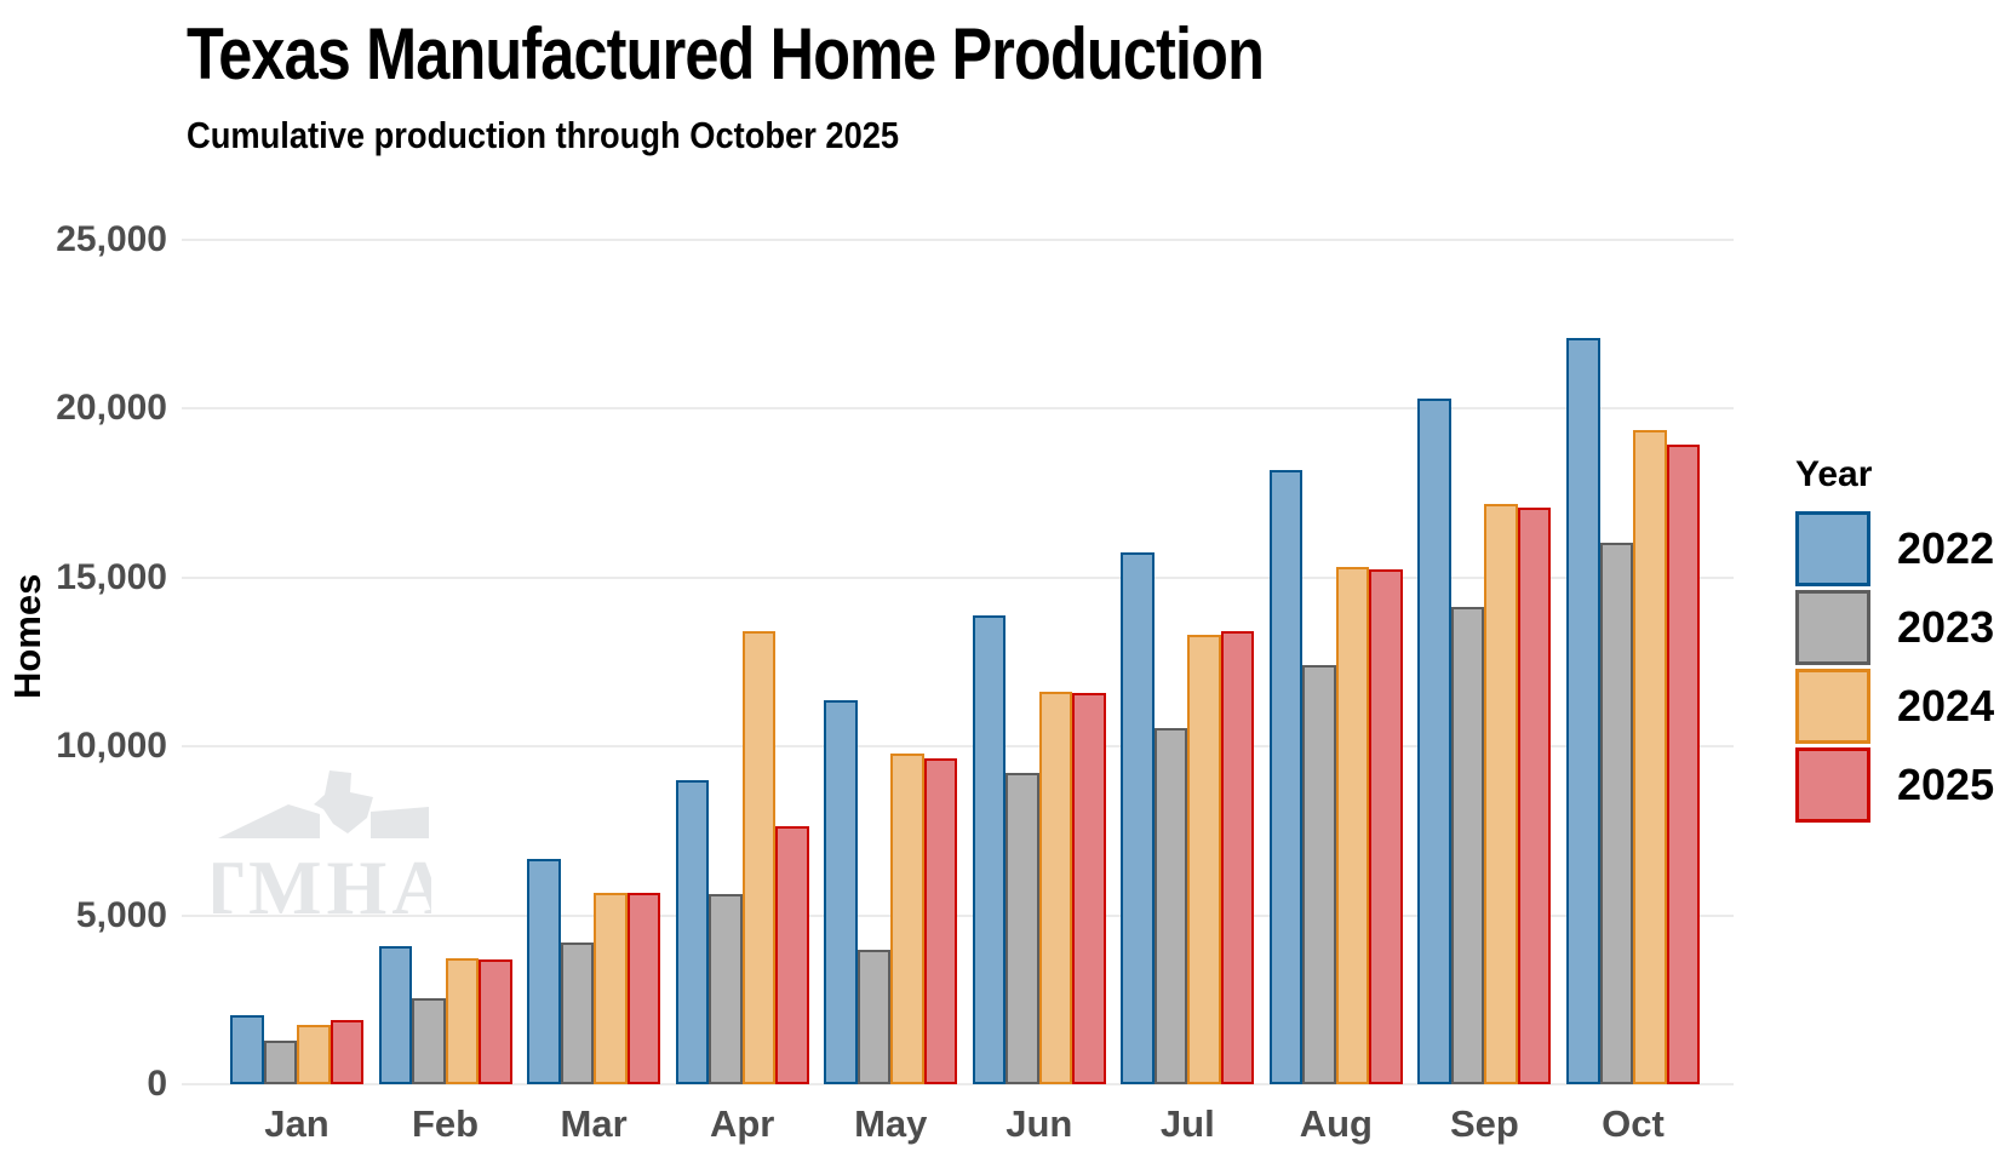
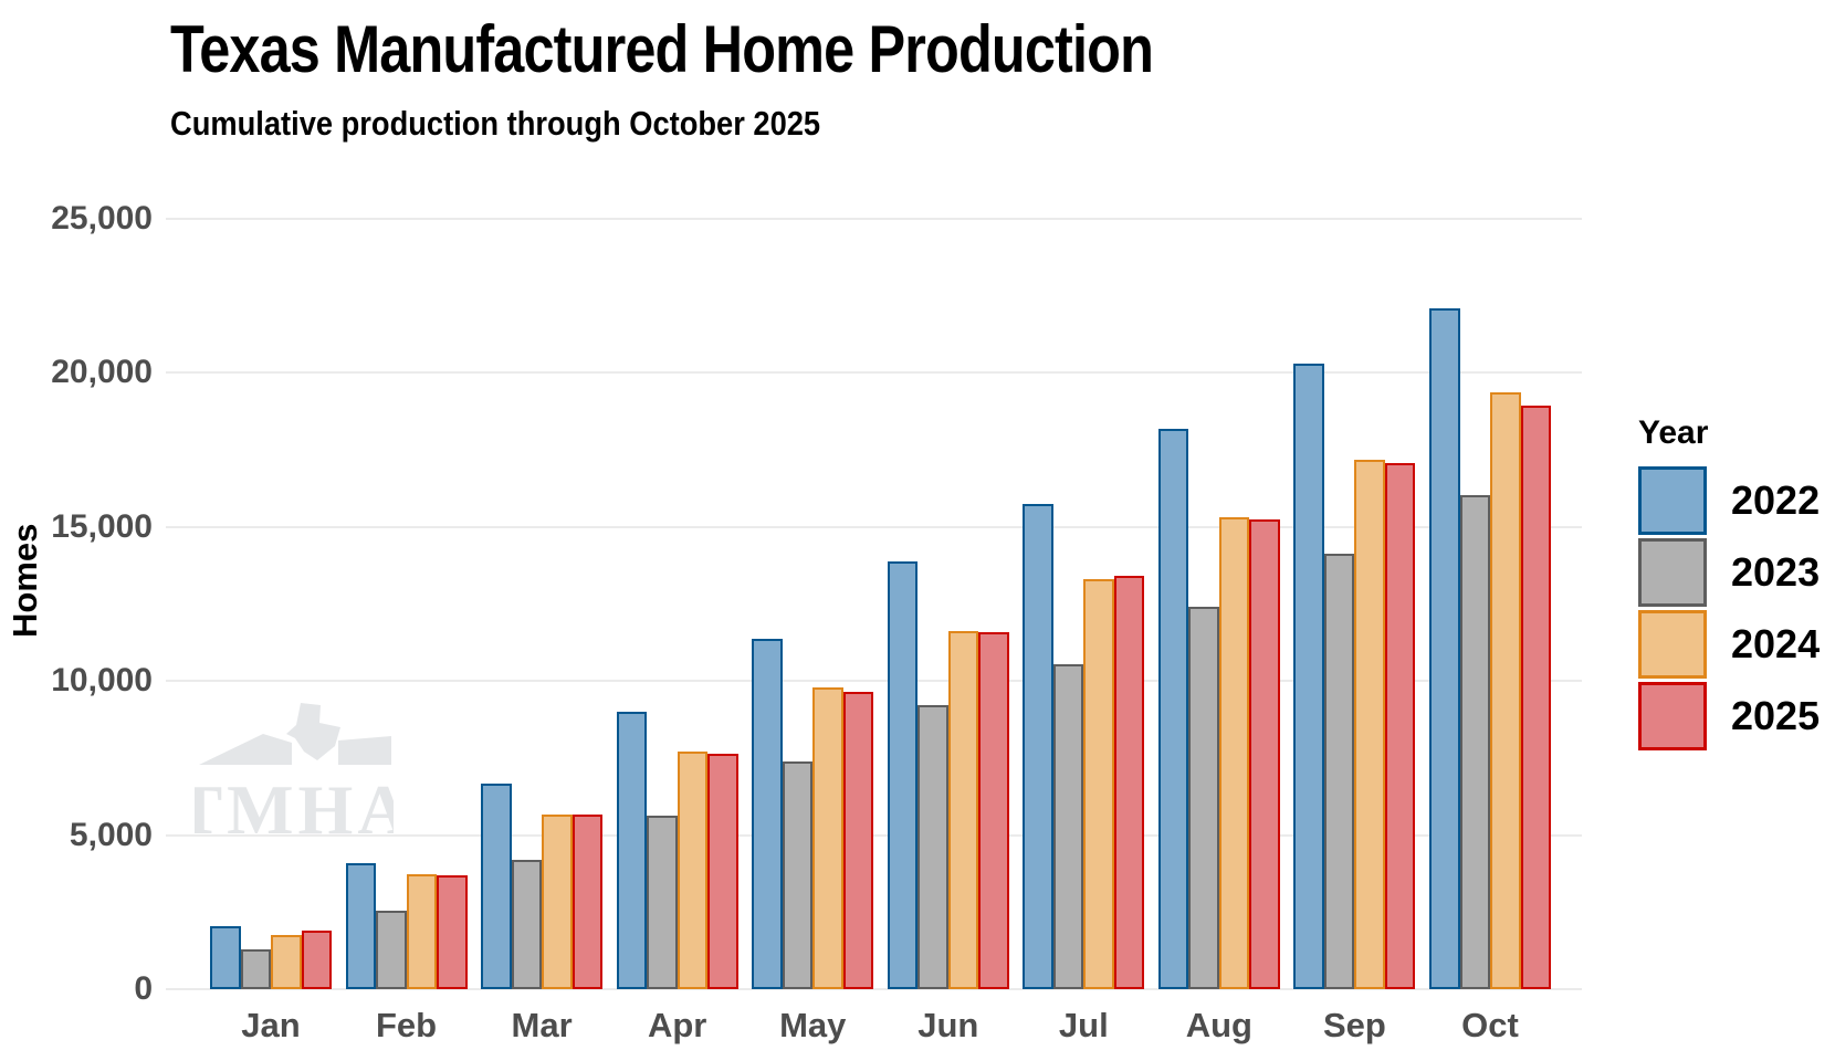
2024/Apr: 13400 -> 7700
2023/May: 4000 -> 7400
